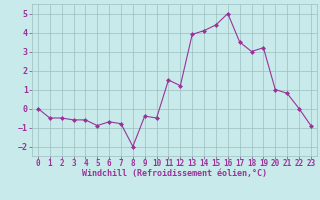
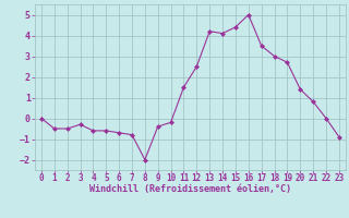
3: -0.6 -> -0.3
5: -0.9 -> -0.6
10: -0.5 -> -0.2
12: 1.2 -> 2.5
13: 3.9 -> 4.2
19: 3.2 -> 2.7
20: 1.0 -> 1.4
